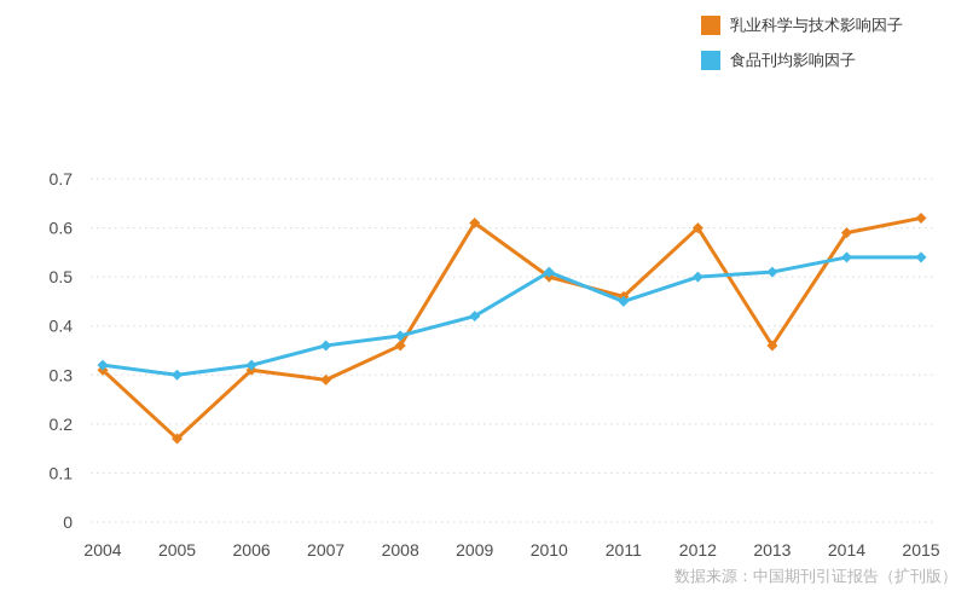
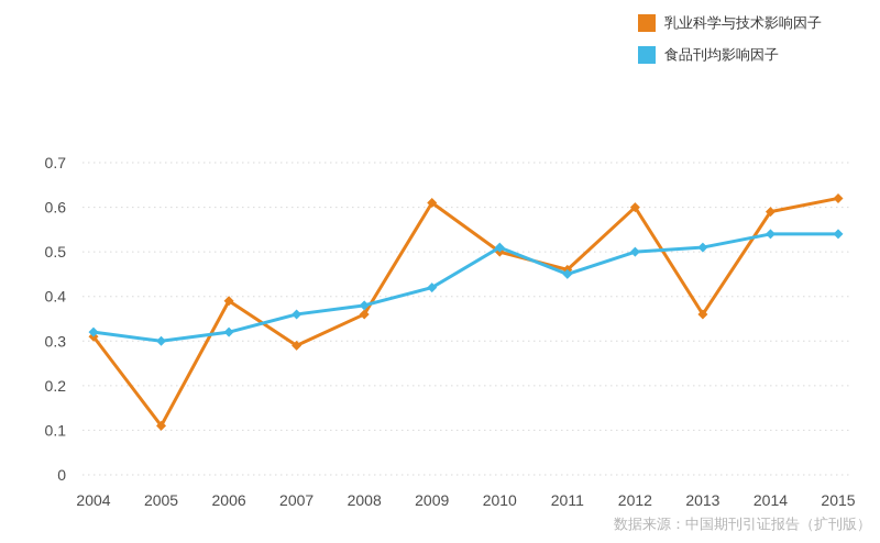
乳业科学与技术影响因子/2005: 0.17 -> 0.11
乳业科学与技术影响因子/2006: 0.31 -> 0.39
